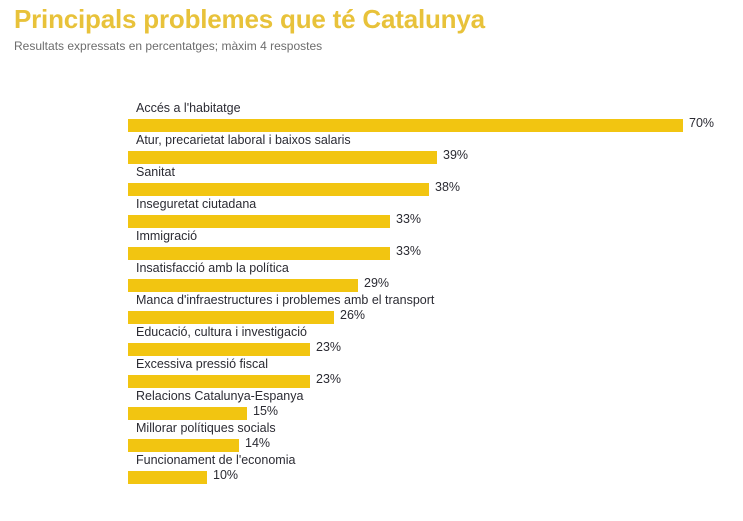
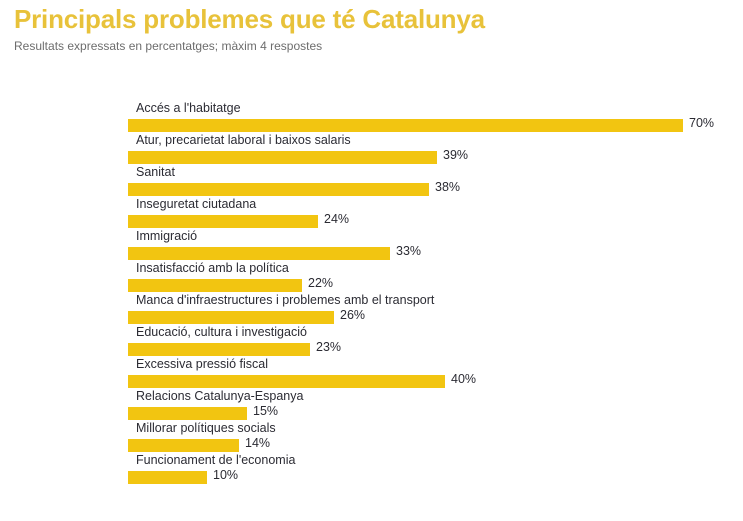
Inseguretat ciutadana: 33% -> 24%
Insatisfacció amb la política: 29% -> 22%
Excessiva pressió fiscal: 23% -> 40%
